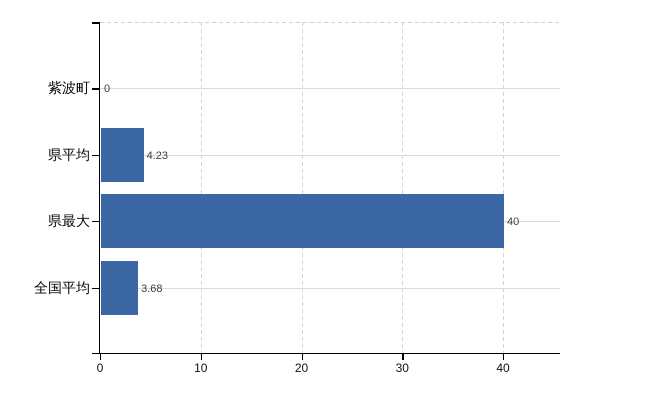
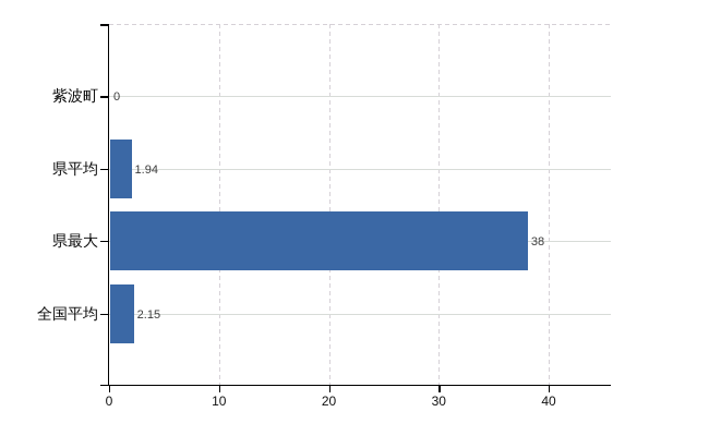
県平均: 4.23 -> 1.94
県最大: 40 -> 38
全国平均: 3.68 -> 2.15
